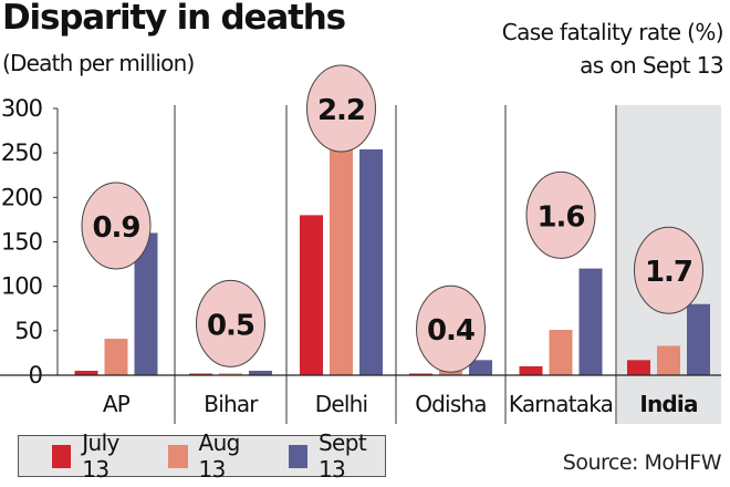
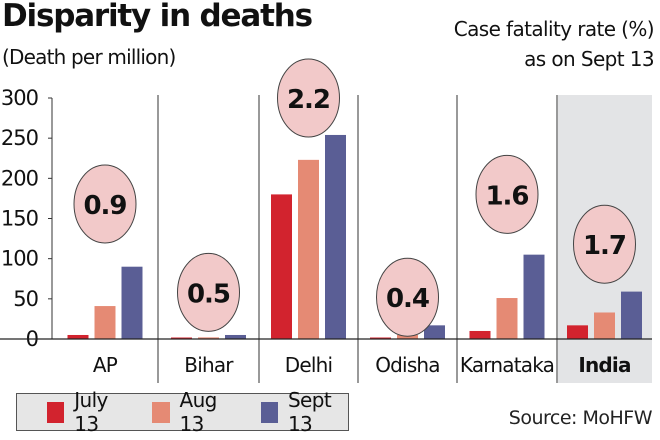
Sept 13/AP: 160 -> 90
Aug 13/Delhi: 270 -> 220
Sept 13/Karnataka: 120 -> 100
Sept 13/India: 80 -> 60
